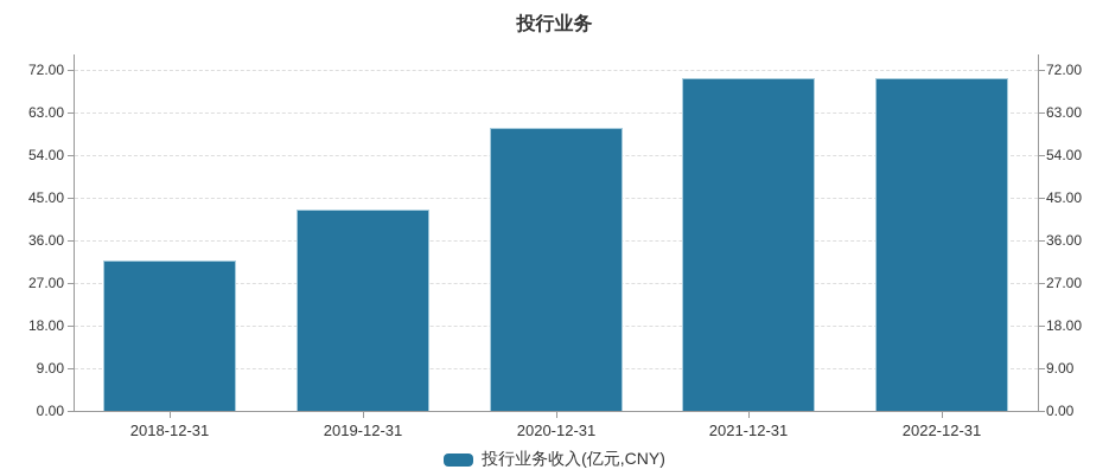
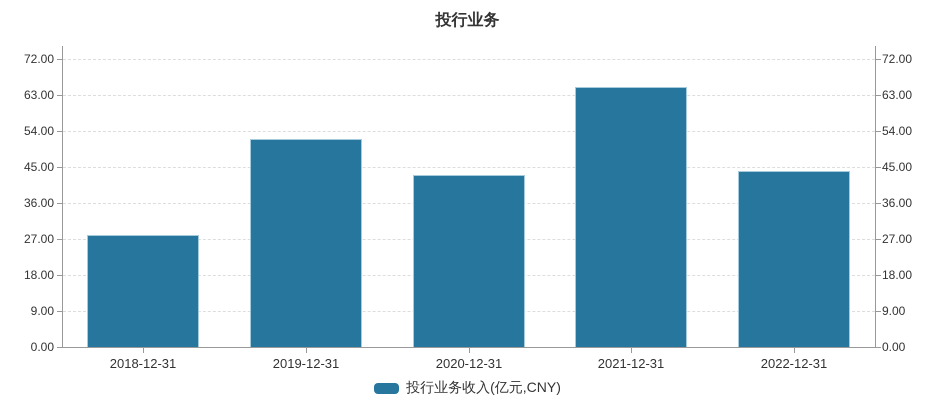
2018-12-31: 32 -> 28
2019-12-31: 42 -> 52
2020-12-31: 60 -> 43
2021-12-31: 70 -> 65
2022-12-31: 70 -> 44
